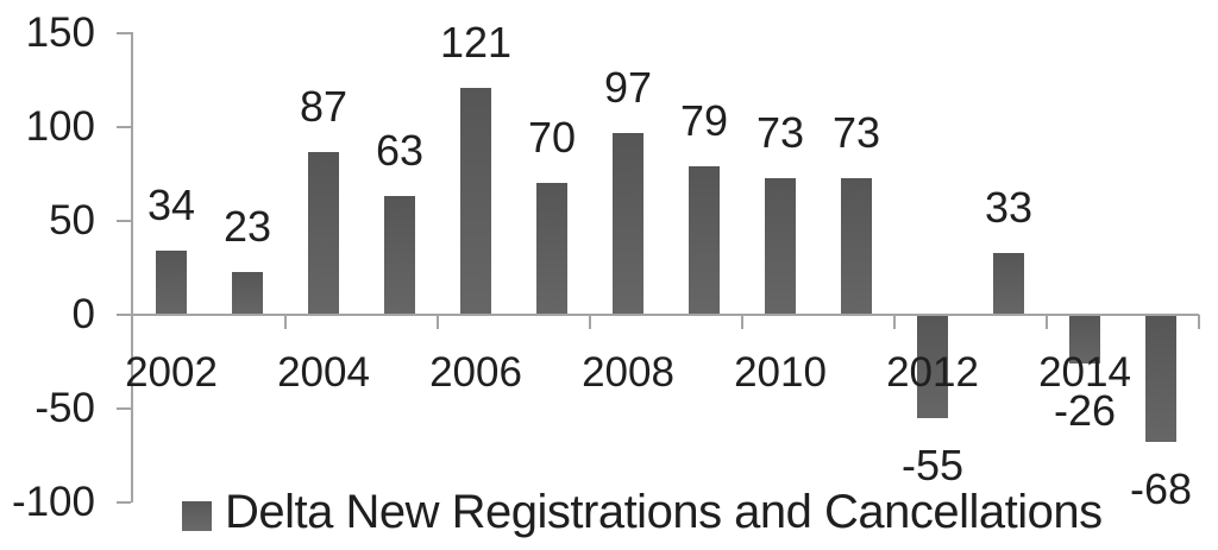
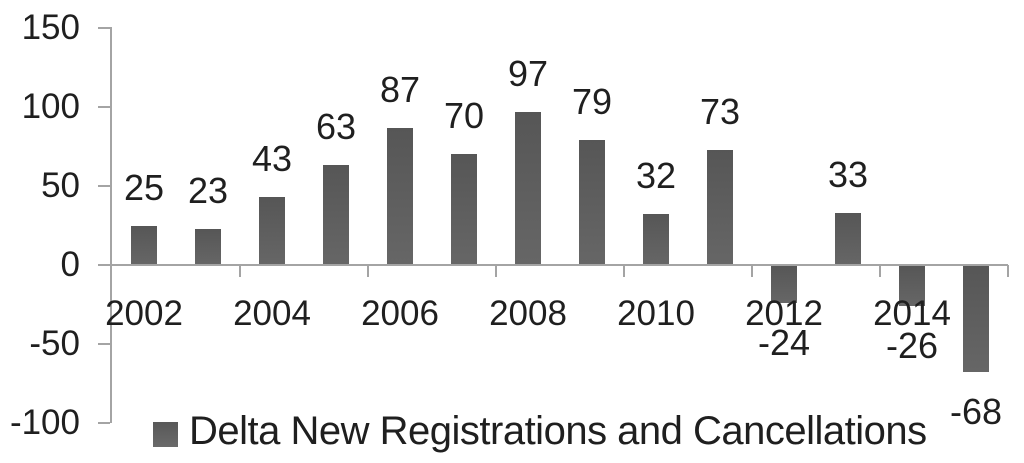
2002: 34 -> 25
2004: 87 -> 43
2006: 121 -> 87
2010: 73 -> 32
2012: -55 -> -24
